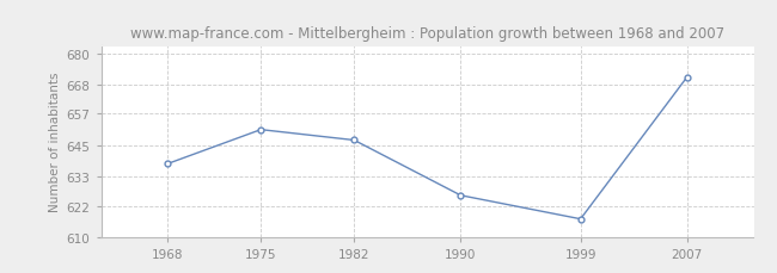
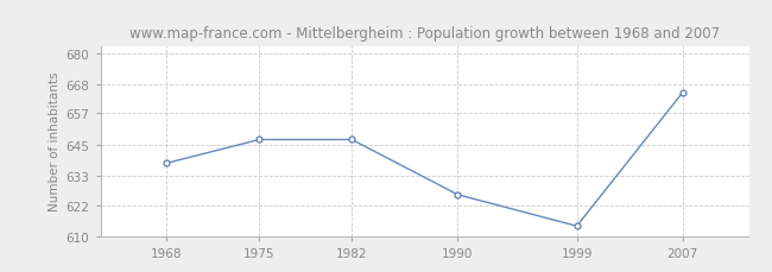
1975: 651 -> 647
1999: 617 -> 614
2007: 671 -> 665
